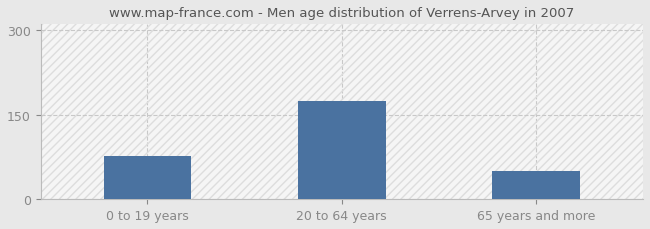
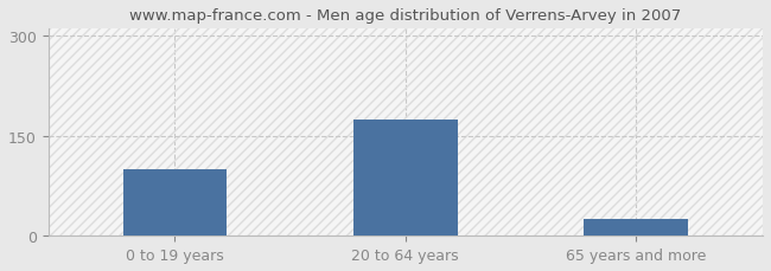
0 to 19 years: 76 -> 100
65 years and more: 50 -> 25
